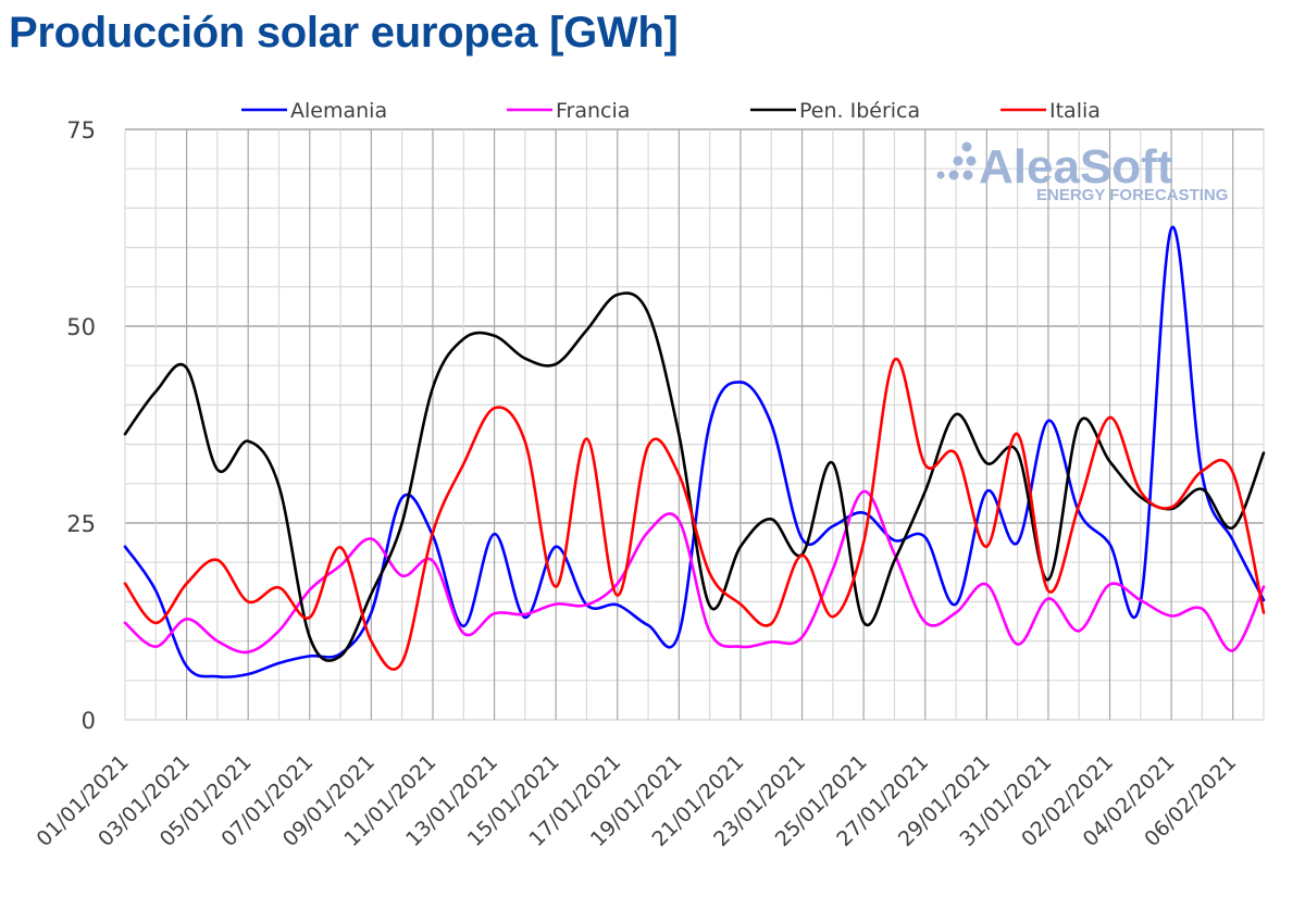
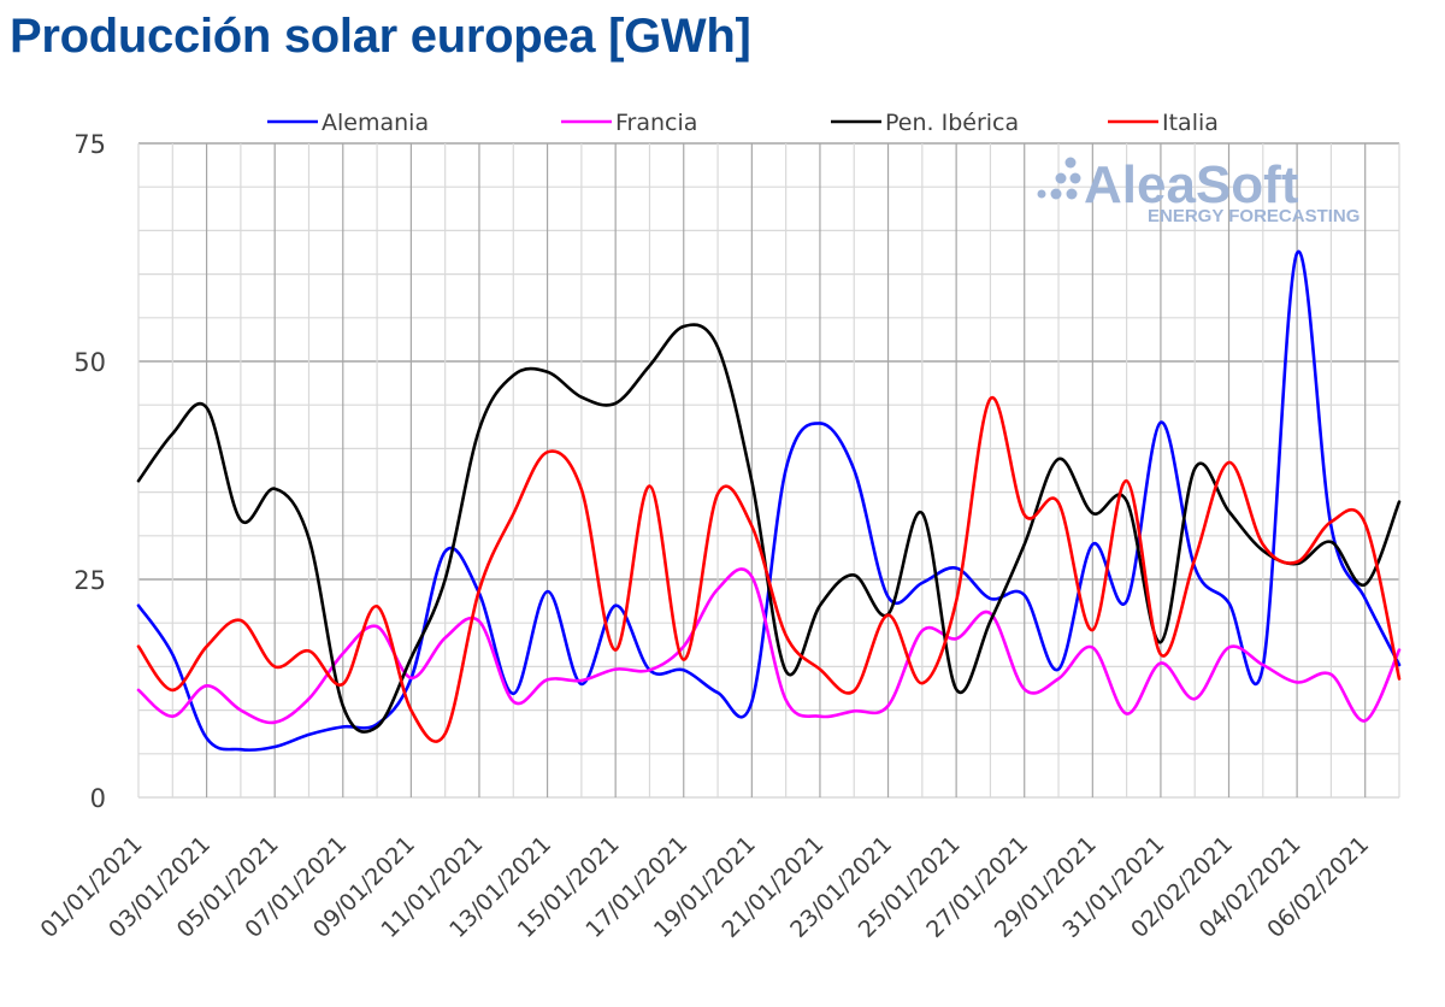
Francia/09/01/2021: 23 -> 14
Francia/25/01/2021: 29 -> 18
Italia/29/01/2021: 22 -> 19
Alemania/31/01/2021: 38 -> 43
